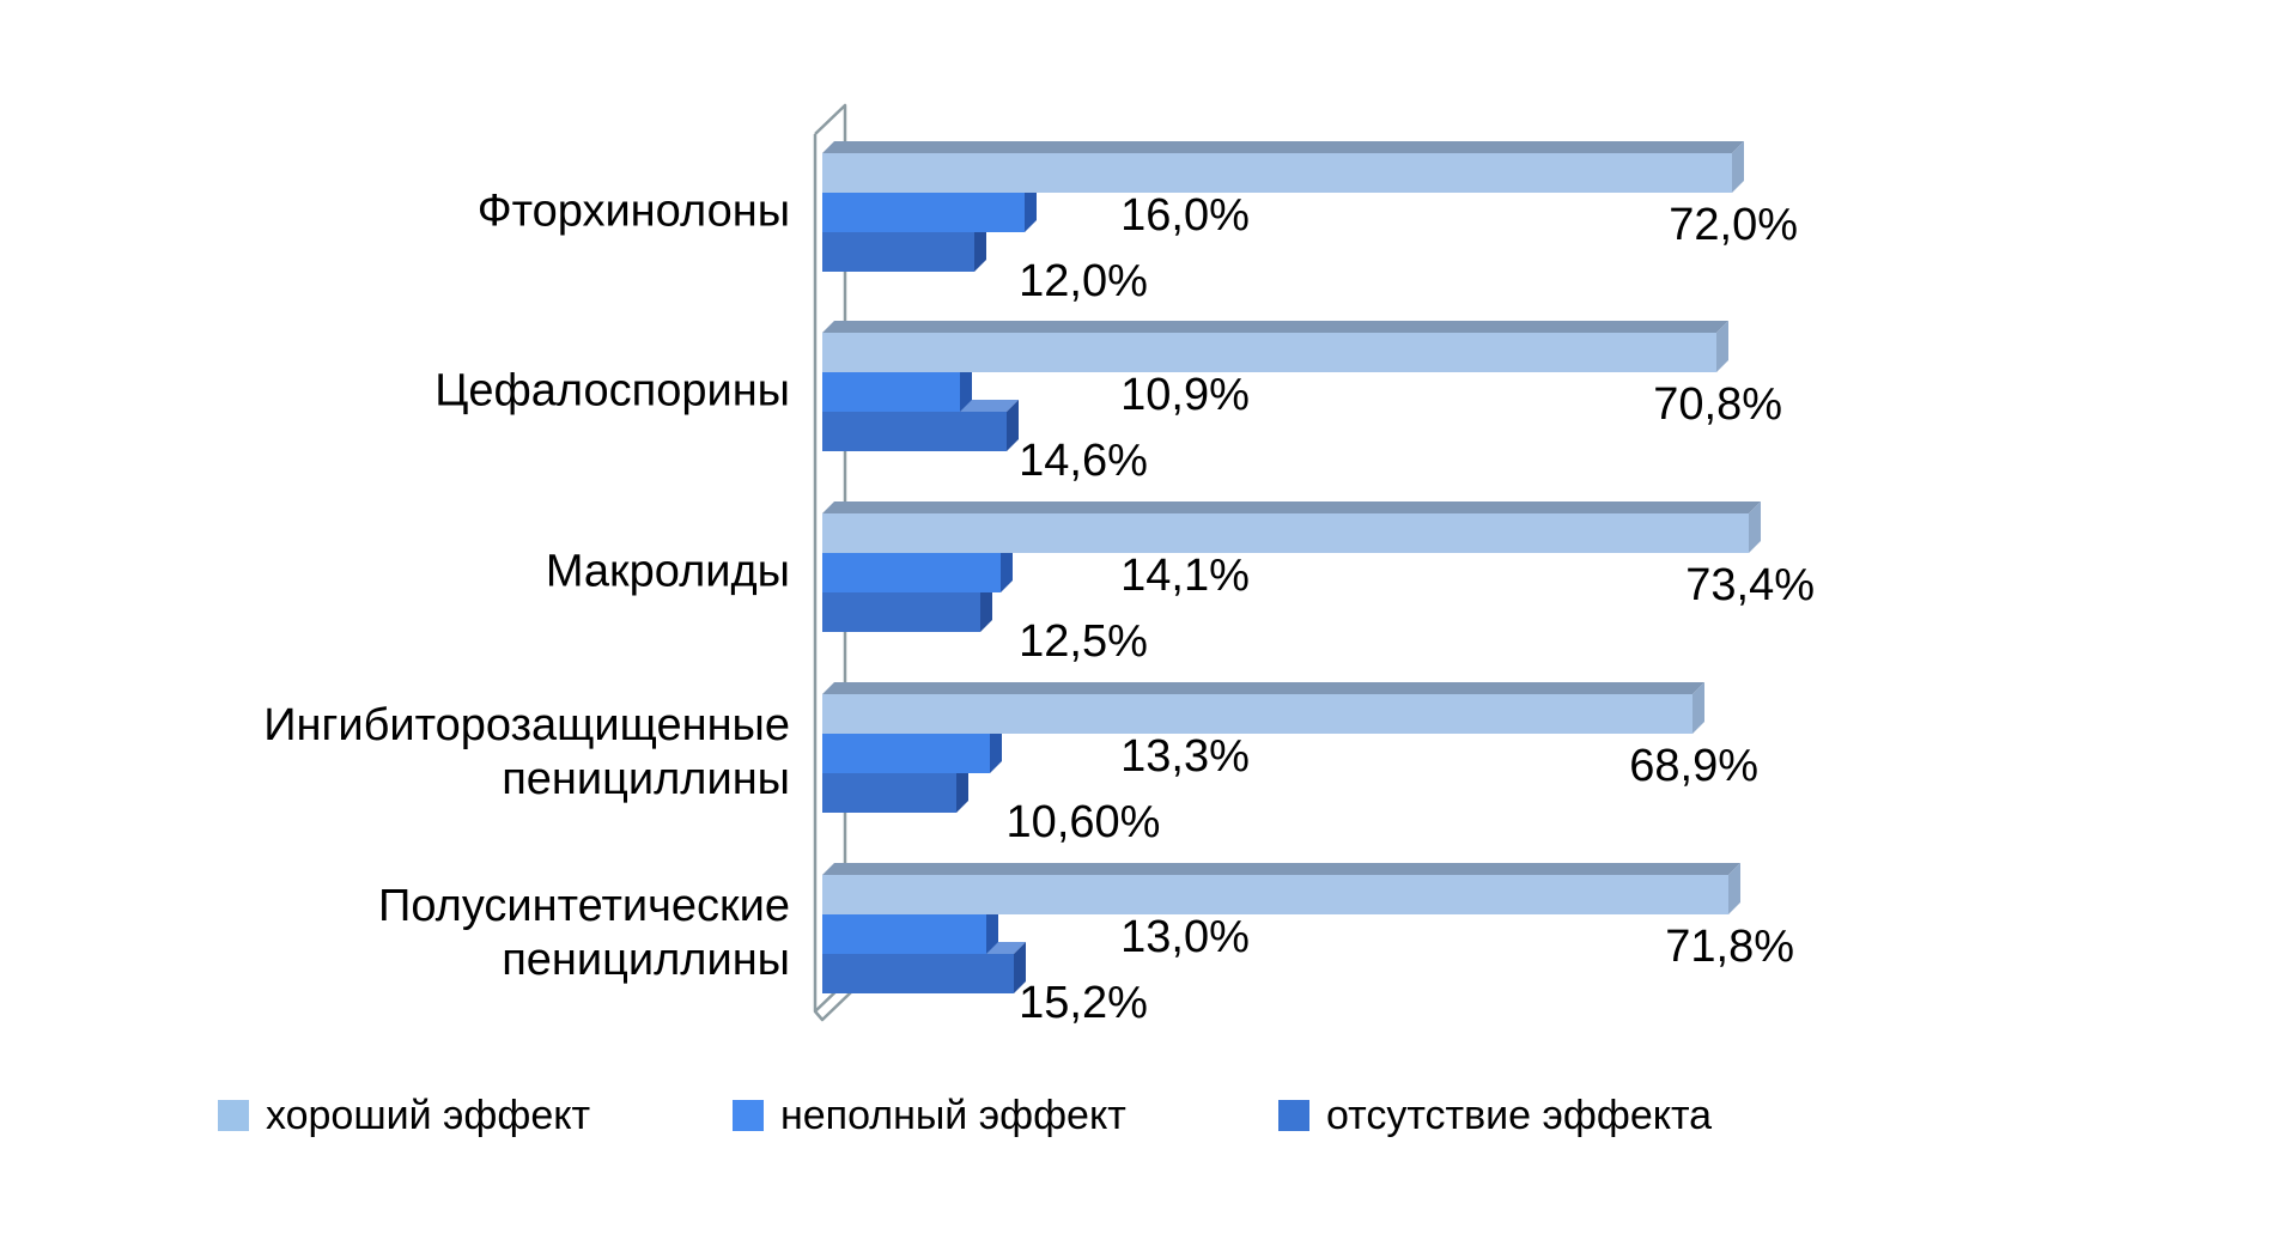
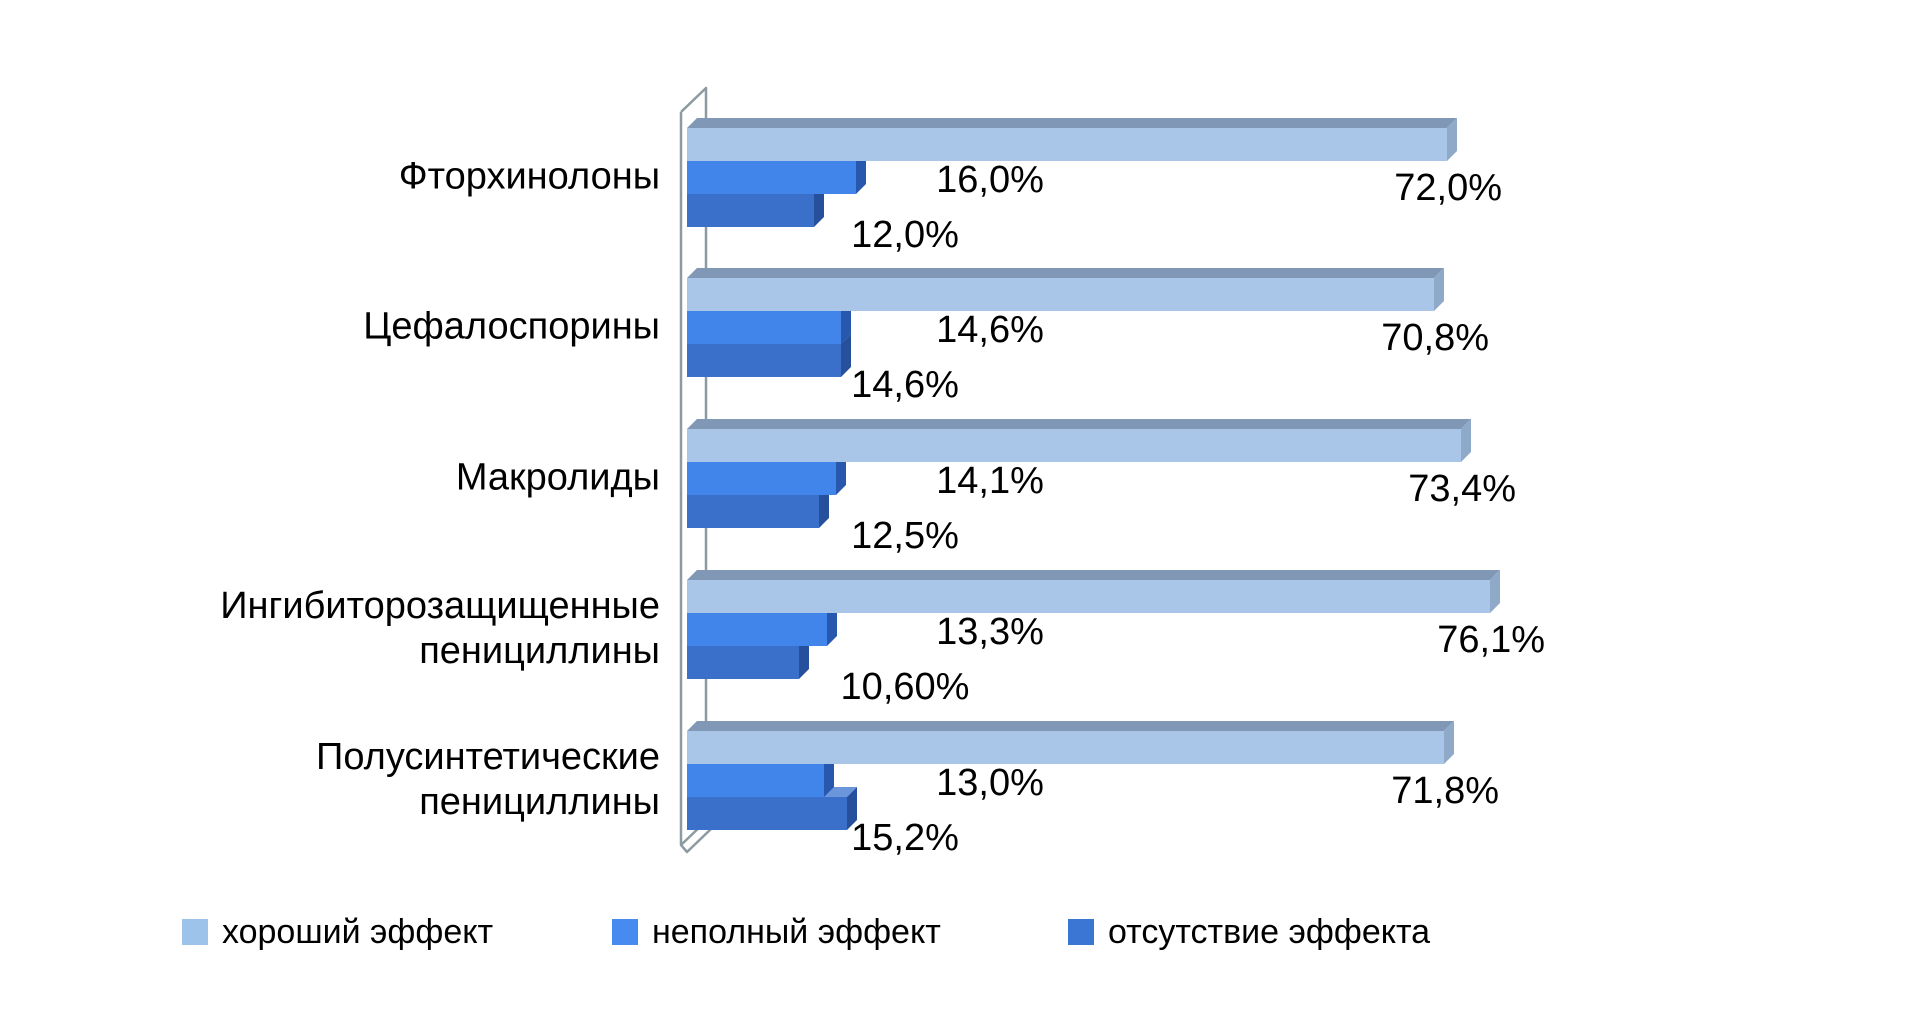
неполный эффект/Цефалоспорины: 10,9% -> 14,6%
хороший эффект/Ингибиторозащищенные пенициллины: 68,9% -> 76,1%
